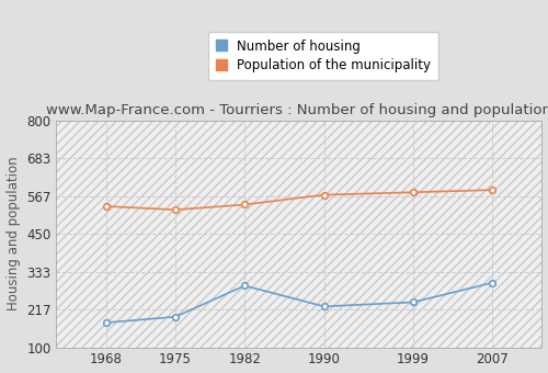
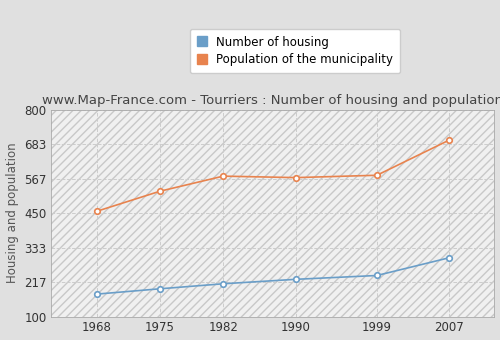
Population of the municipality/1968: 535 -> 456
Number of housing/1982: 290 -> 211
Population of the municipality/1982: 540 -> 575
Population of the municipality/2007: 585 -> 697
